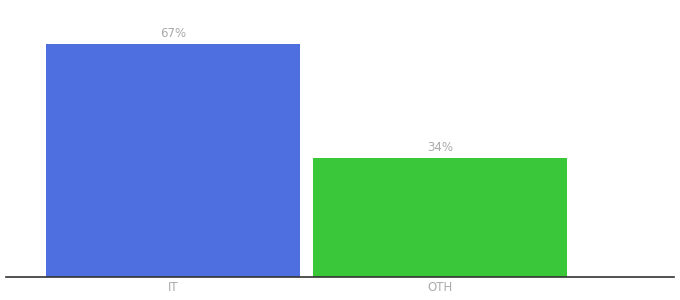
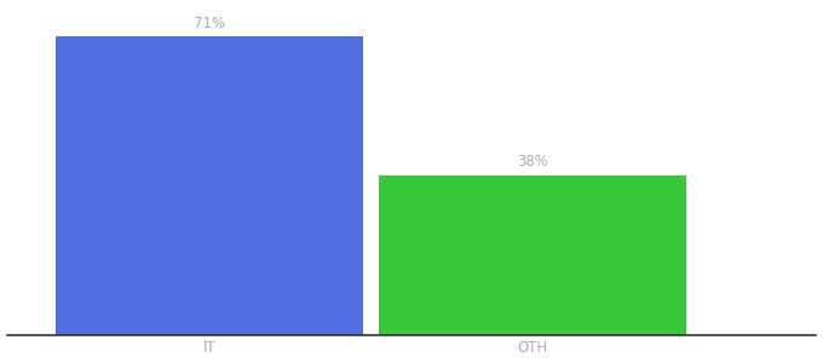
IT: 67% -> 71%
OTH: 34% -> 38%
